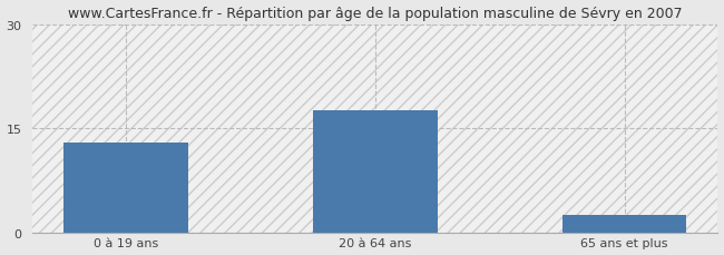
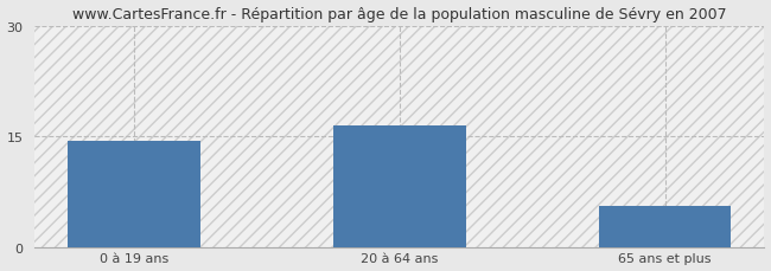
0 à 19 ans: 13.0 -> 14.4
20 à 64 ans: 17.5 -> 16.4
65 ans et plus: 2.5 -> 5.6
